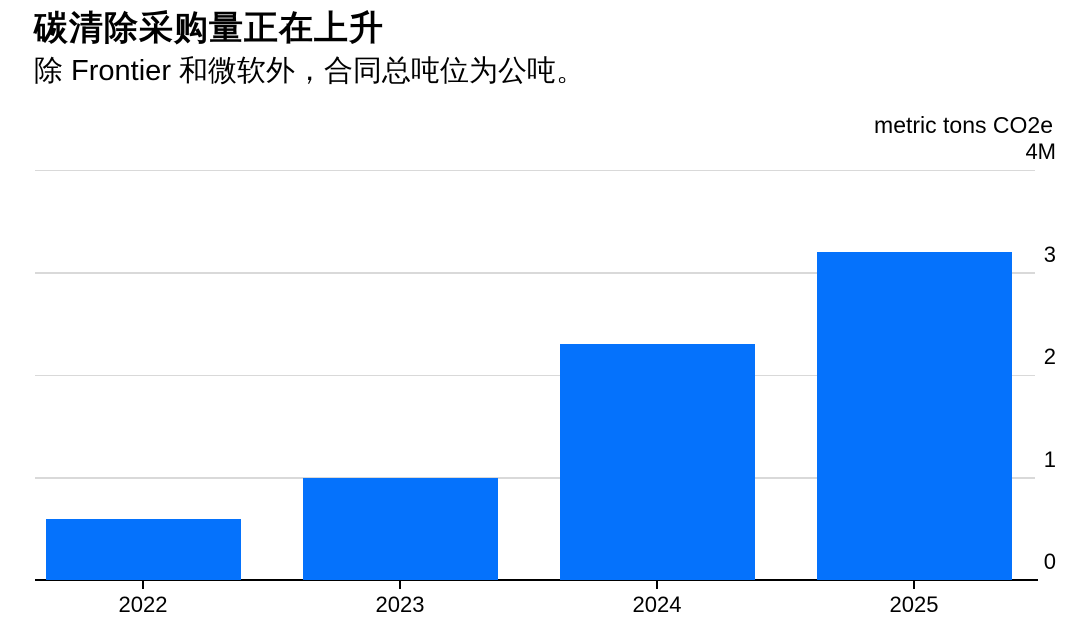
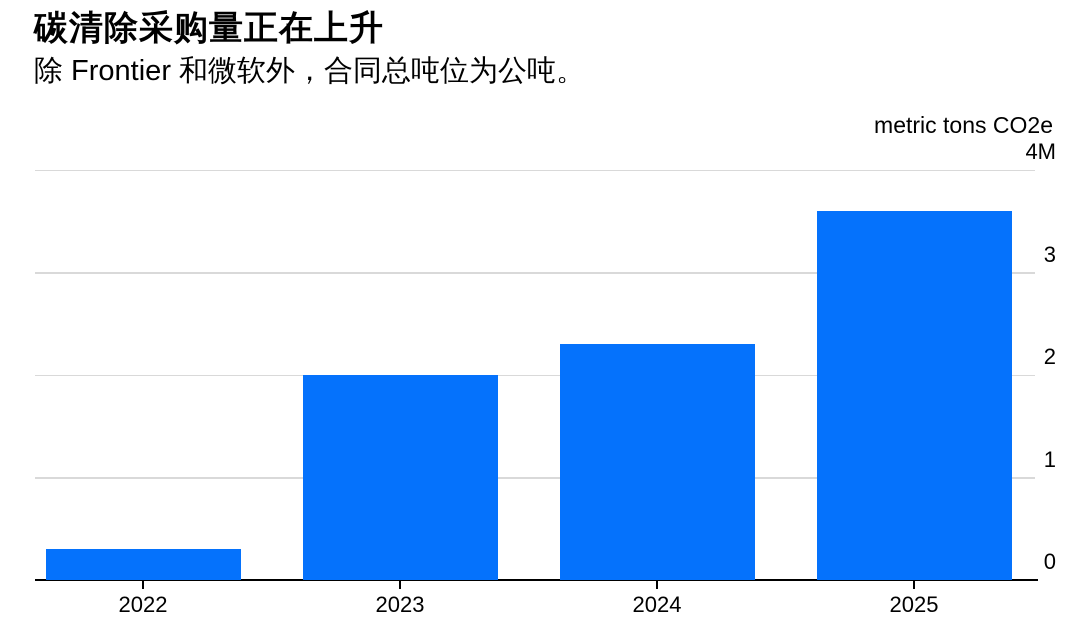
2022: 0.6M -> 0.3M
2023: 1.0M -> 2.0M
2025: 3.2M -> 3.6M
